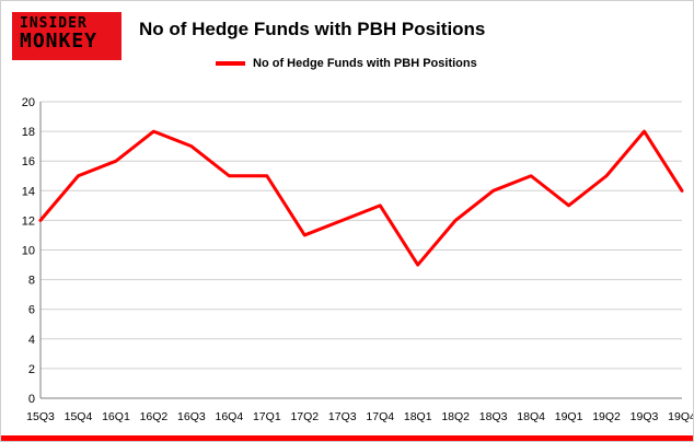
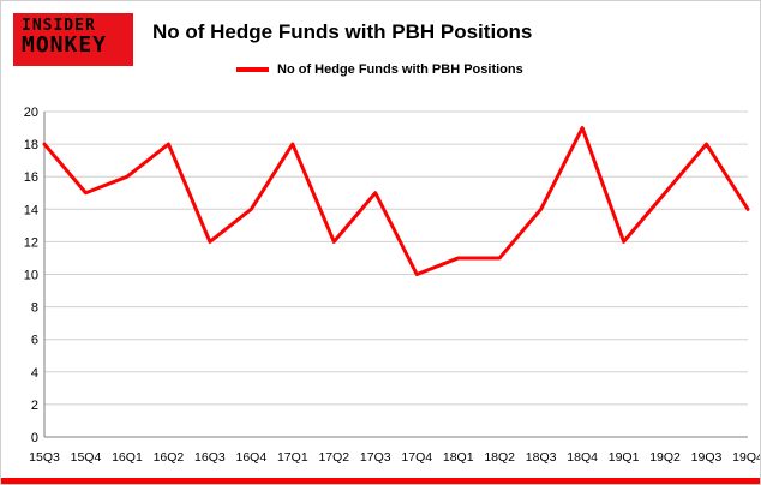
15Q3: 12 -> 18
16Q3: 17 -> 12
16Q4: 15 -> 14
17Q1: 15 -> 18
17Q2: 11 -> 12
17Q3: 12 -> 15
17Q4: 13 -> 10
18Q1: 9 -> 11
18Q2: 12 -> 11
18Q4: 15 -> 19
19Q1: 13 -> 12
